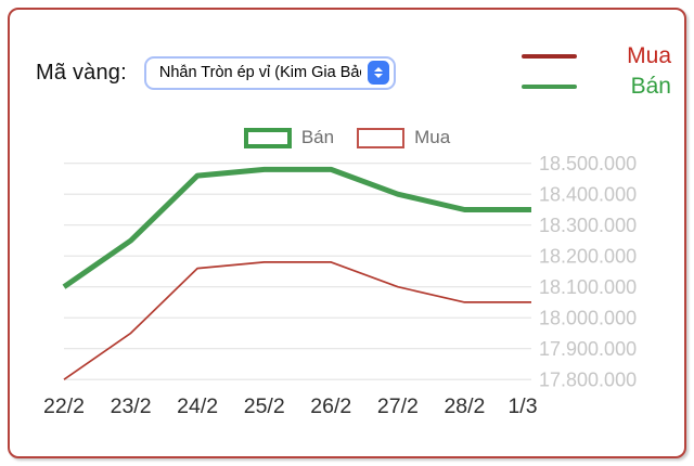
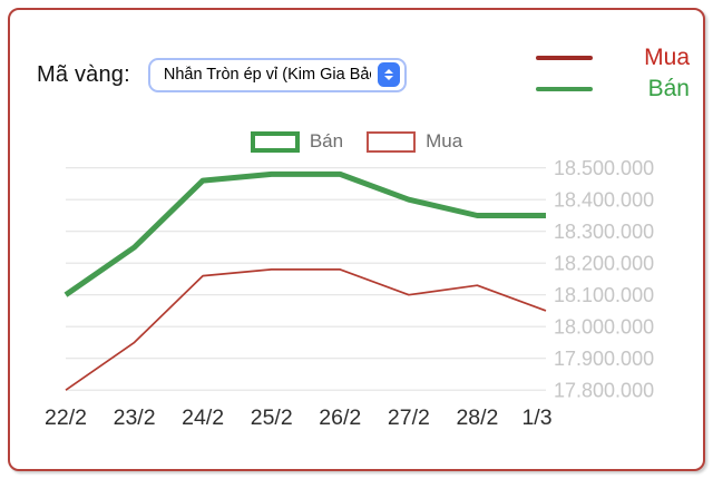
Mua/28/2: 18050000 -> 18130000
